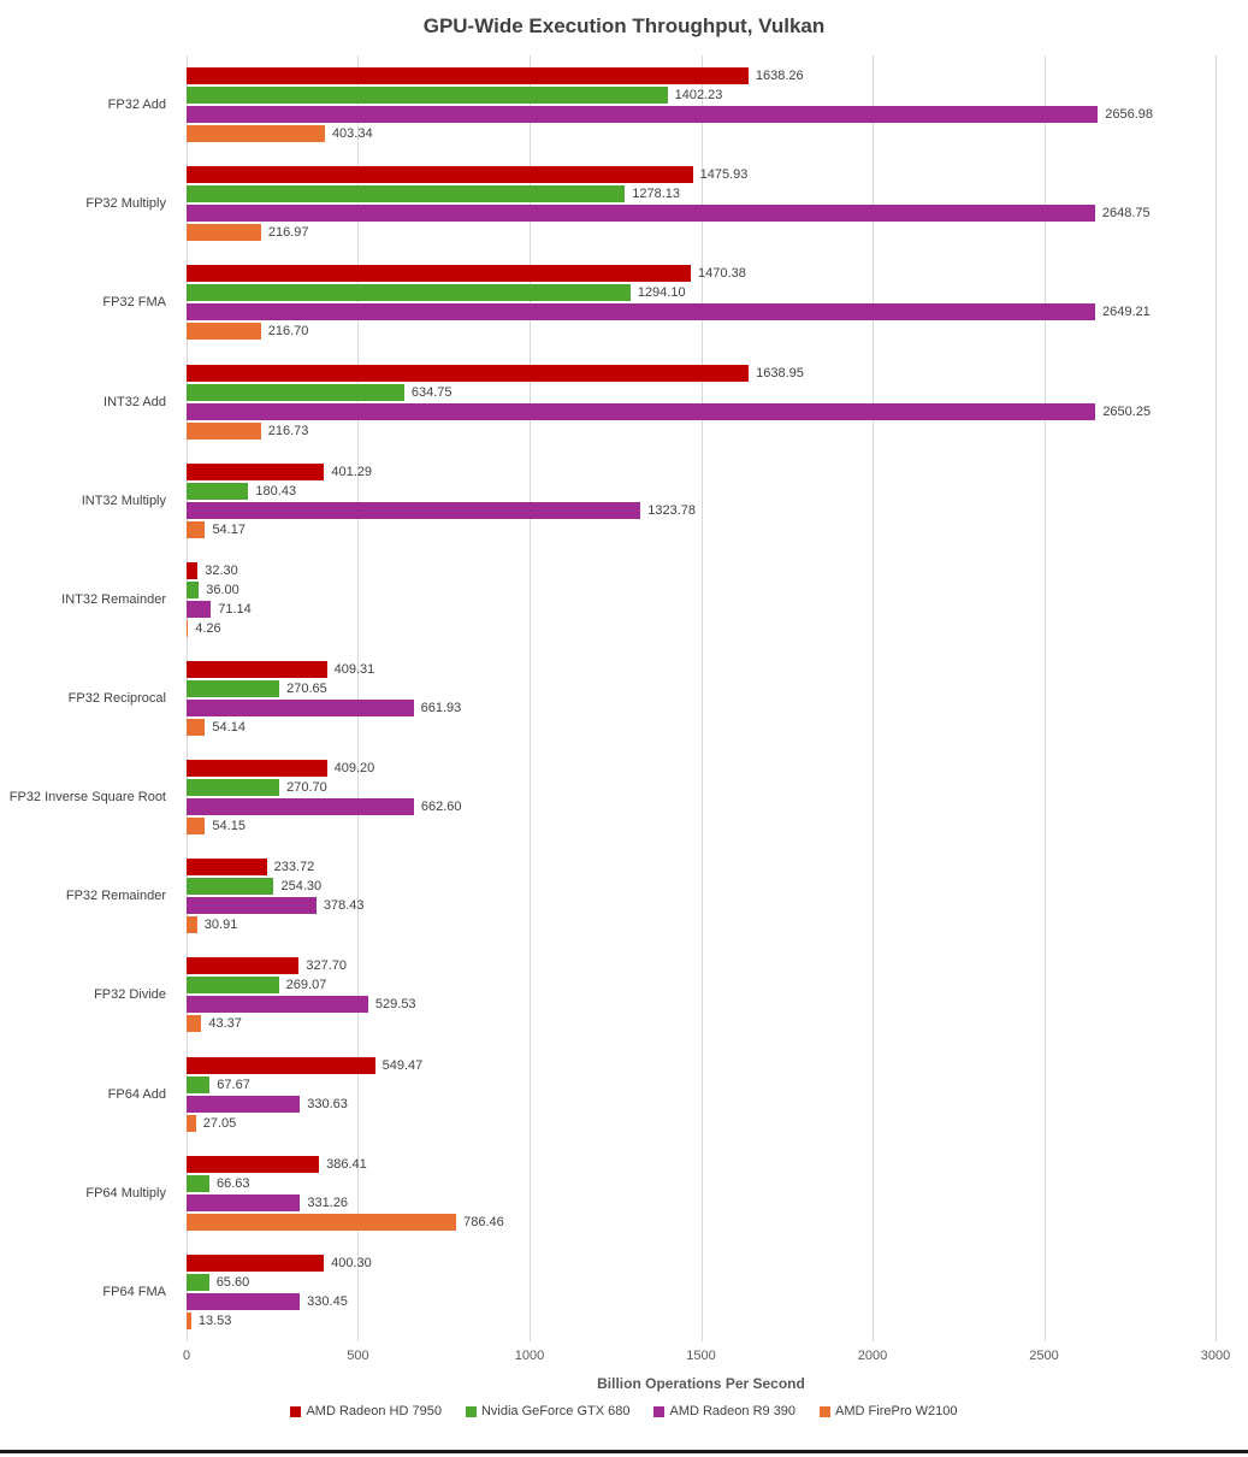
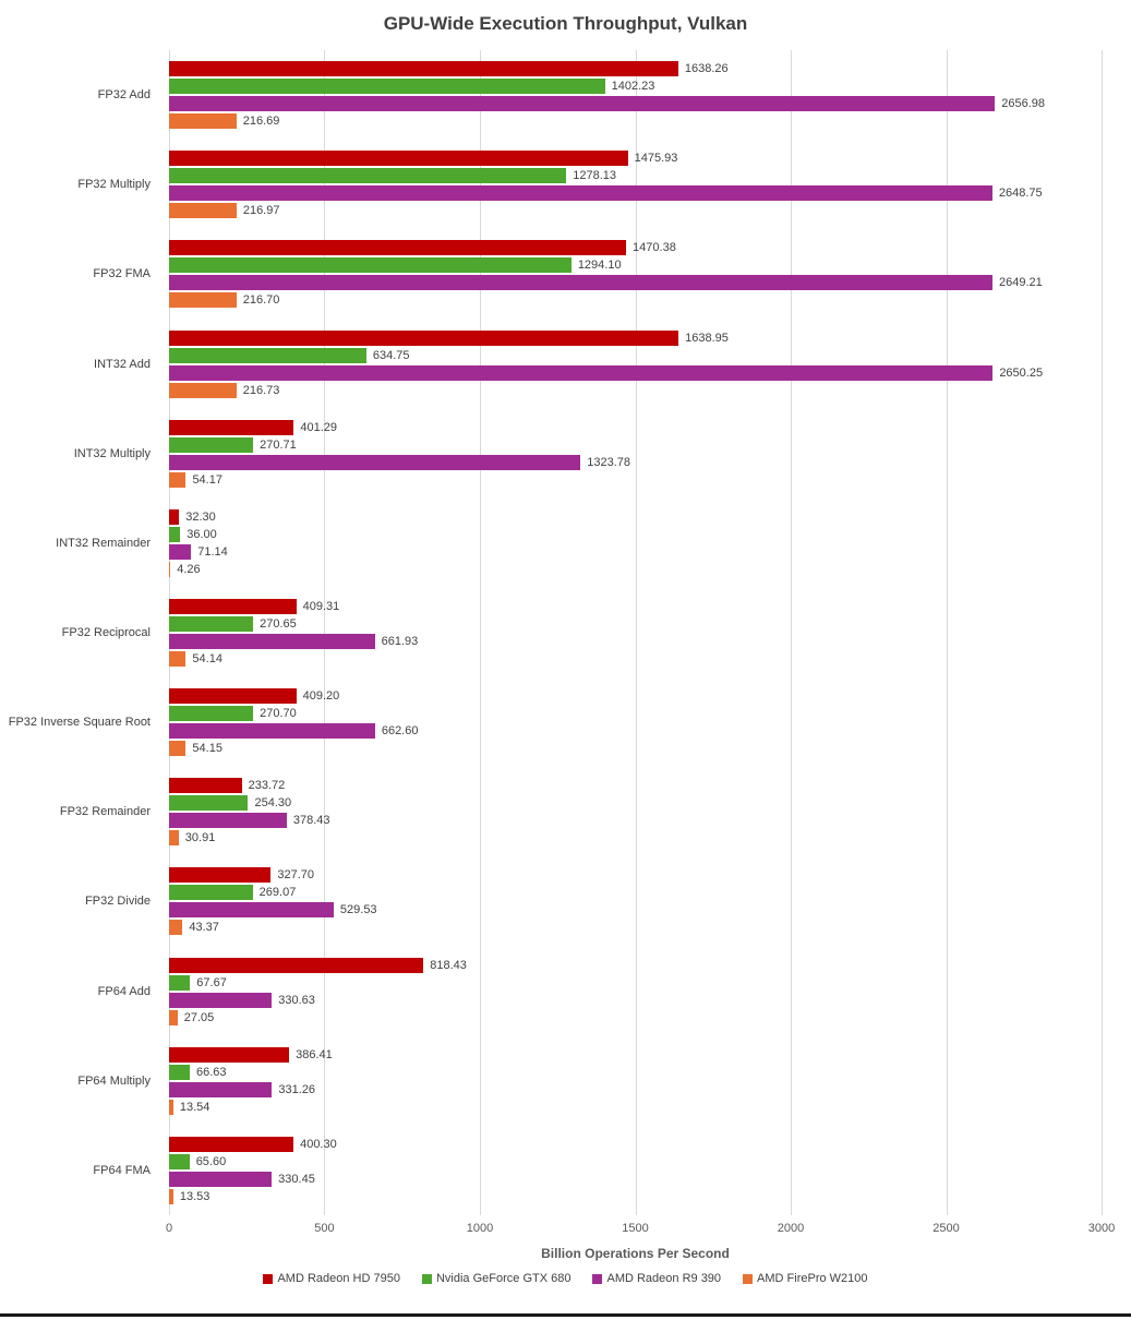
AMD FirePro W2100/FP32 Add: 403.34 -> 216.69
Nvidia GeForce GTX 680/INT32 Multiply: 180.43 -> 270.71
AMD Radeon HD 7950/FP64 Add: 549.47 -> 818.43
AMD FirePro W2100/FP64 Multiply: 786.46 -> 13.54
